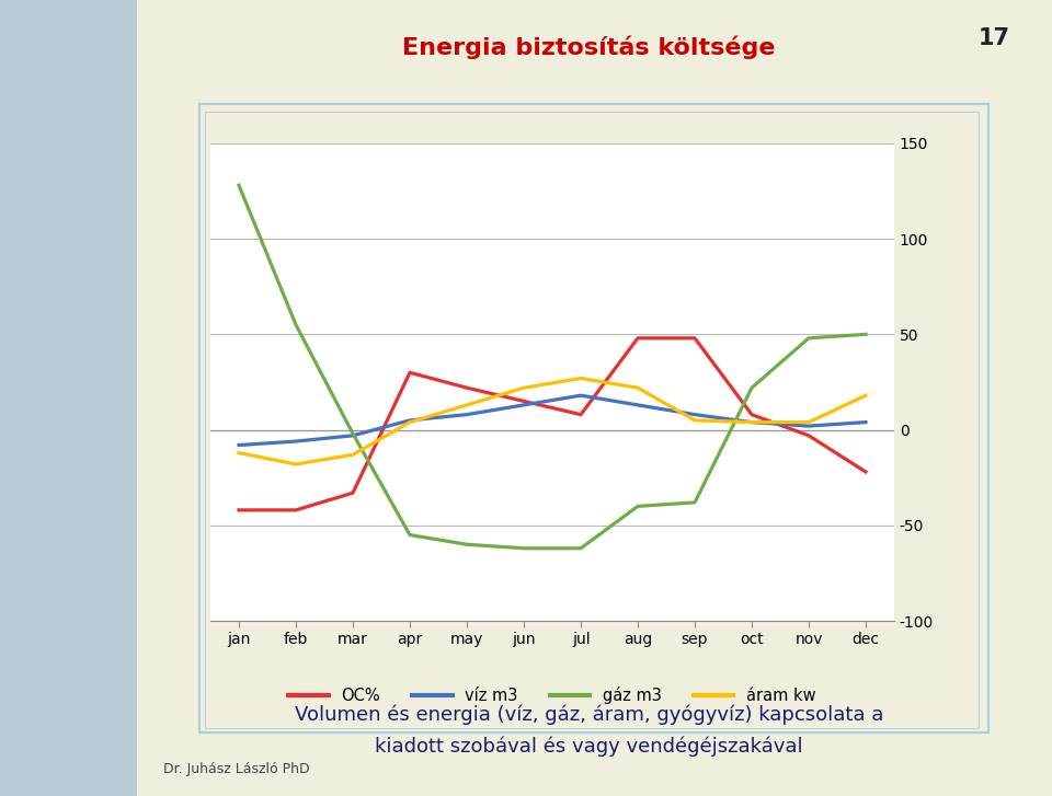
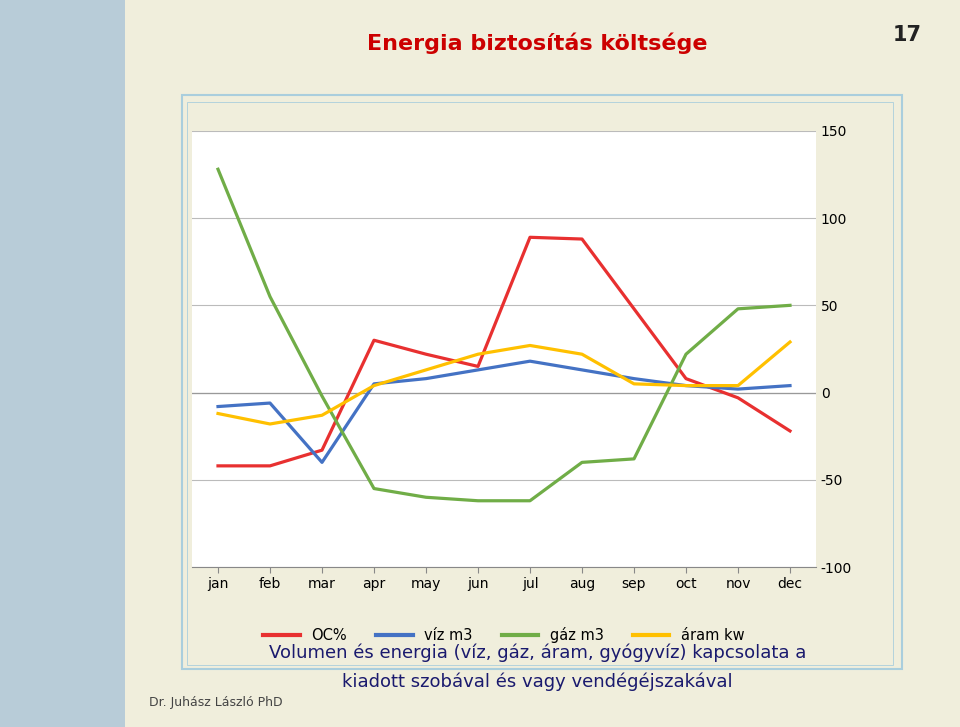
víz m3/mar: -3 -> -40
OC%/jul: 8 -> 89
OC%/aug: 48 -> 88
áram kw/dec: 18 -> 29
